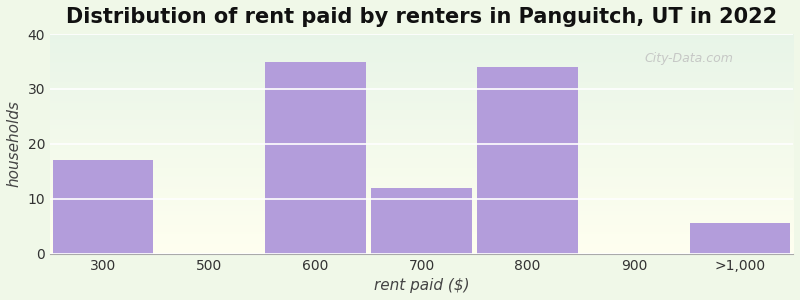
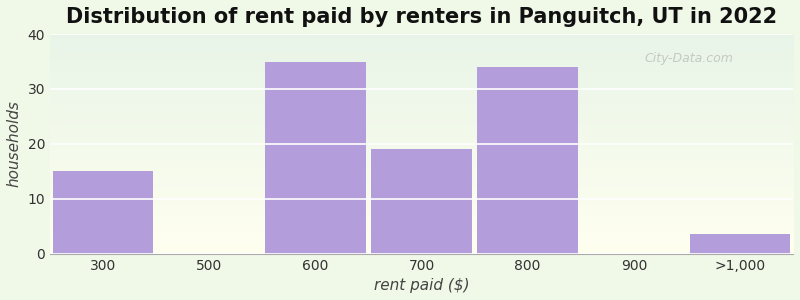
300: 17.0 -> 15.0
700: 12.0 -> 19.0
>1,000: 5.5 -> 3.6
